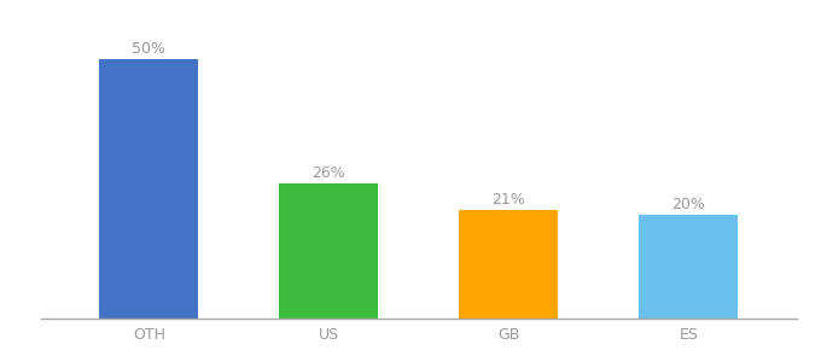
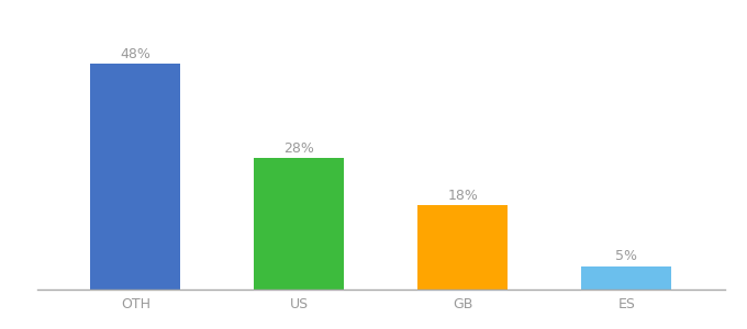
OTH: 50% -> 48%
US: 26% -> 28%
GB: 21% -> 18%
ES: 20% -> 5%
